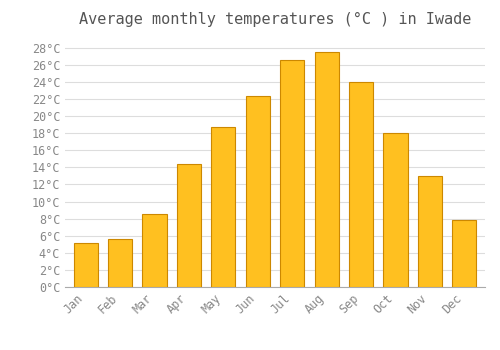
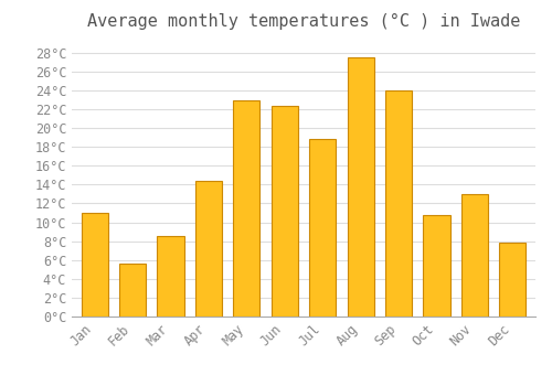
Jan: 5.2°C -> 11.0°C
May: 18.7°C -> 23.0°C
Jul: 26.6°C -> 18.8°C
Oct: 18.0°C -> 10.8°C
